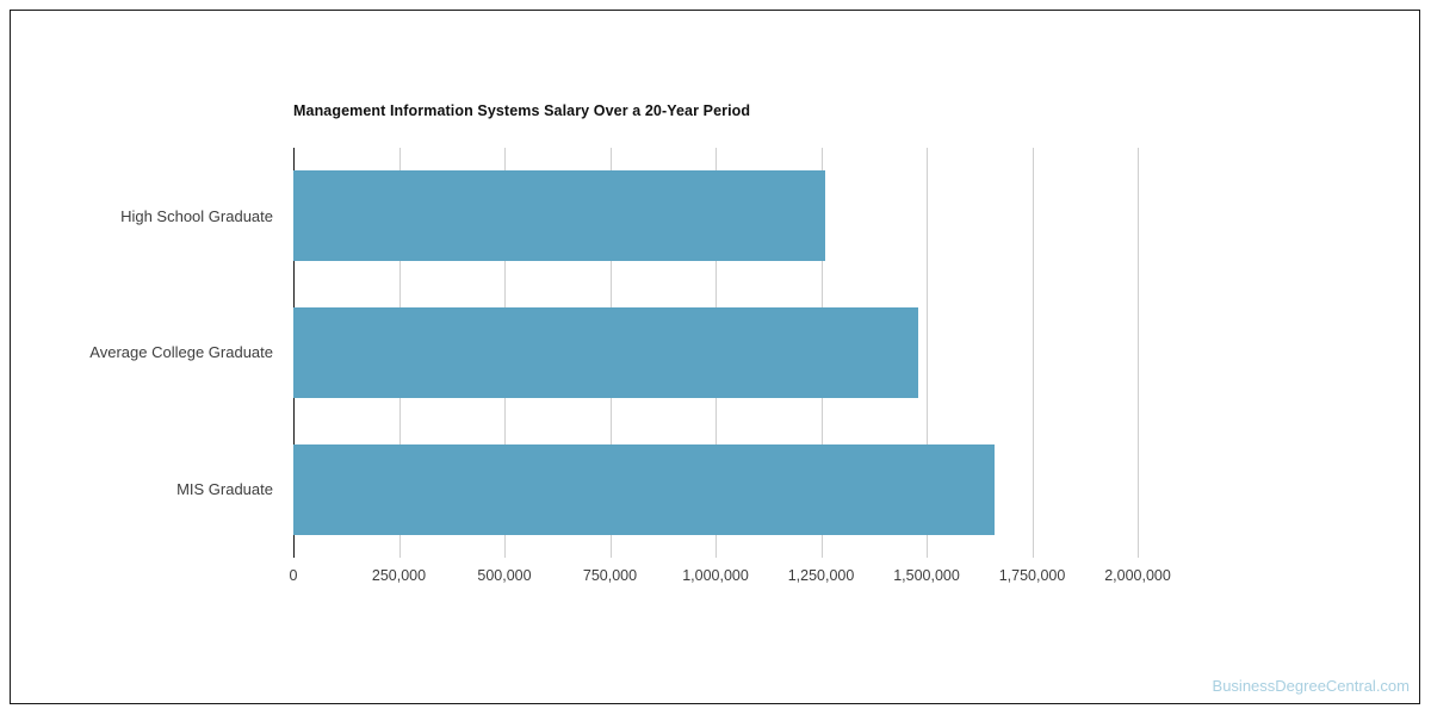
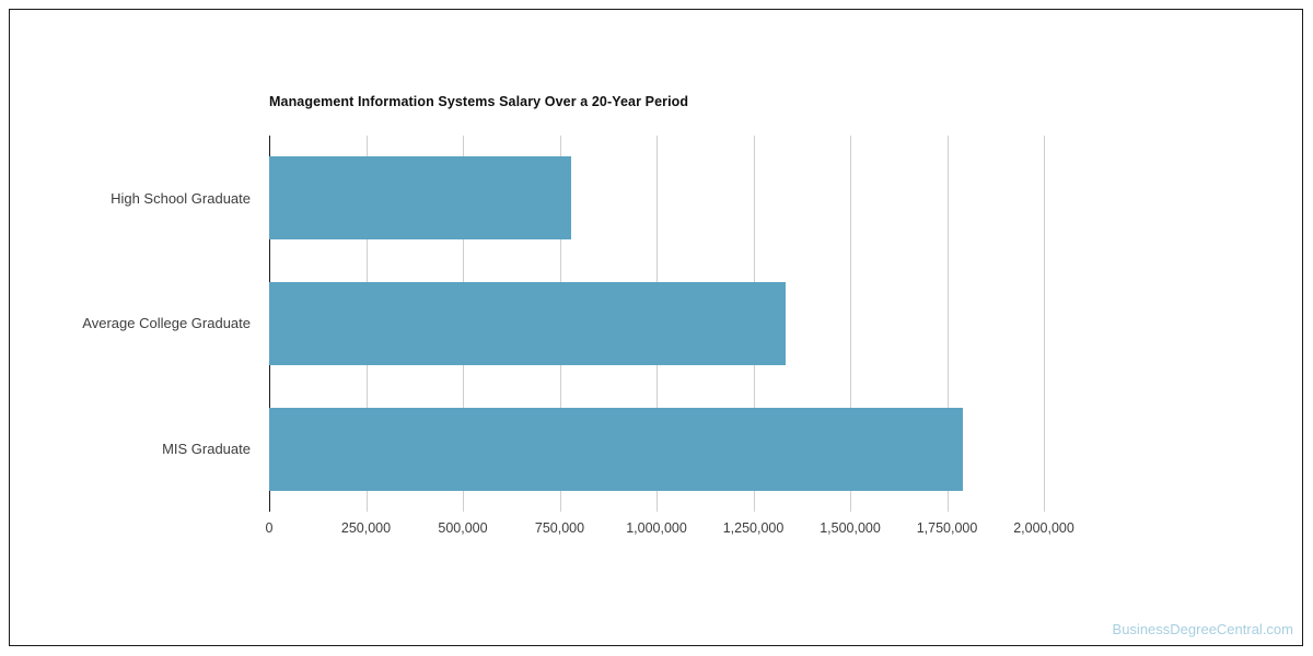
High School Graduate: 1260000 -> 780000
Average College Graduate: 1480000 -> 1330000
MIS Graduate: 1660000 -> 1790000
